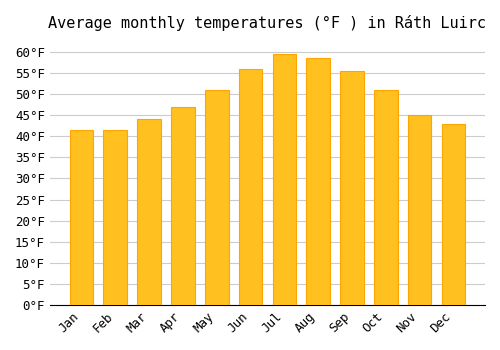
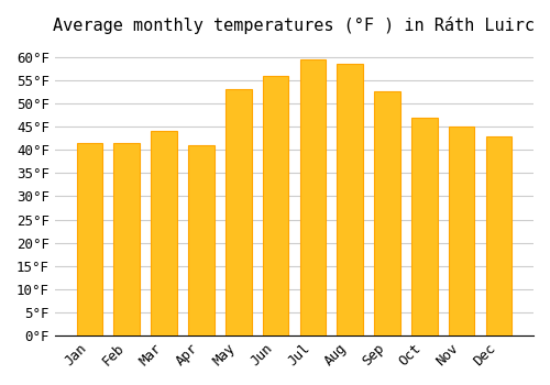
Apr: 47.0°F -> 41.0°F
May: 51.0°F -> 53.0°F
Sep: 55.5°F -> 52.5°F
Oct: 51.0°F -> 47.0°F
